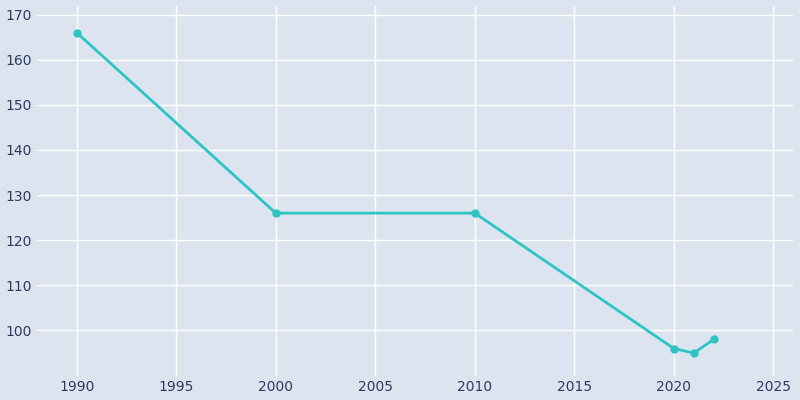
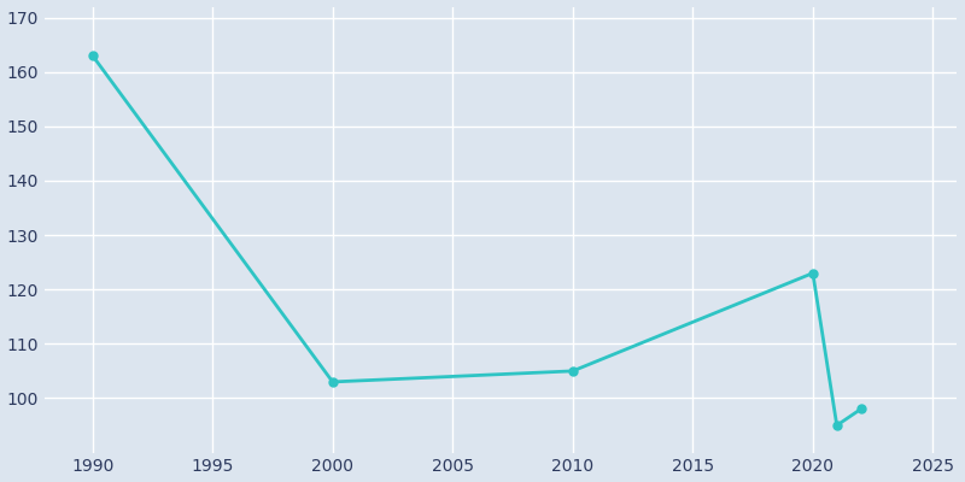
1990: 166 -> 163
2000: 126 -> 103
2010: 126 -> 105
2020: 96 -> 123
